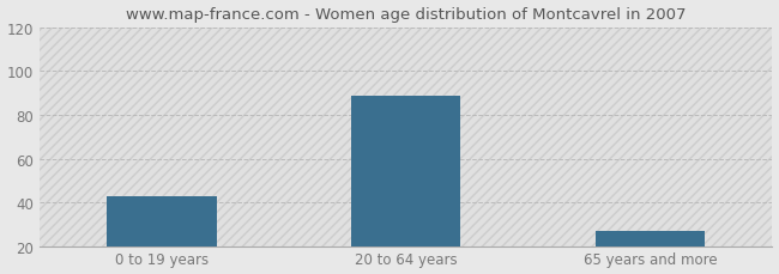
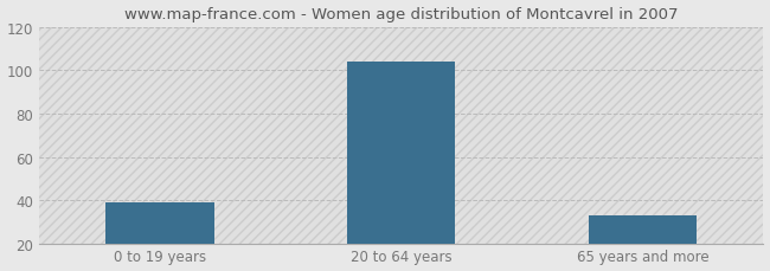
0 to 19 years: 43 -> 39
20 to 64 years: 89 -> 104
65 years and more: 27 -> 33
